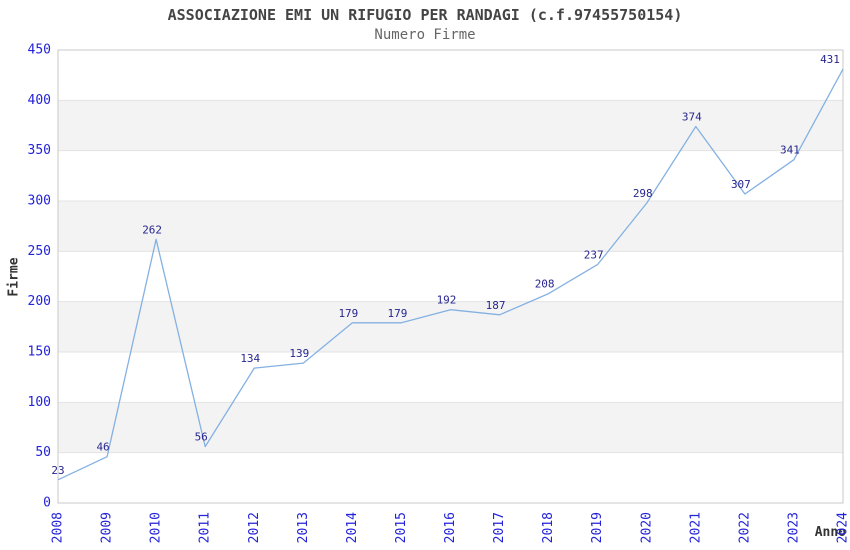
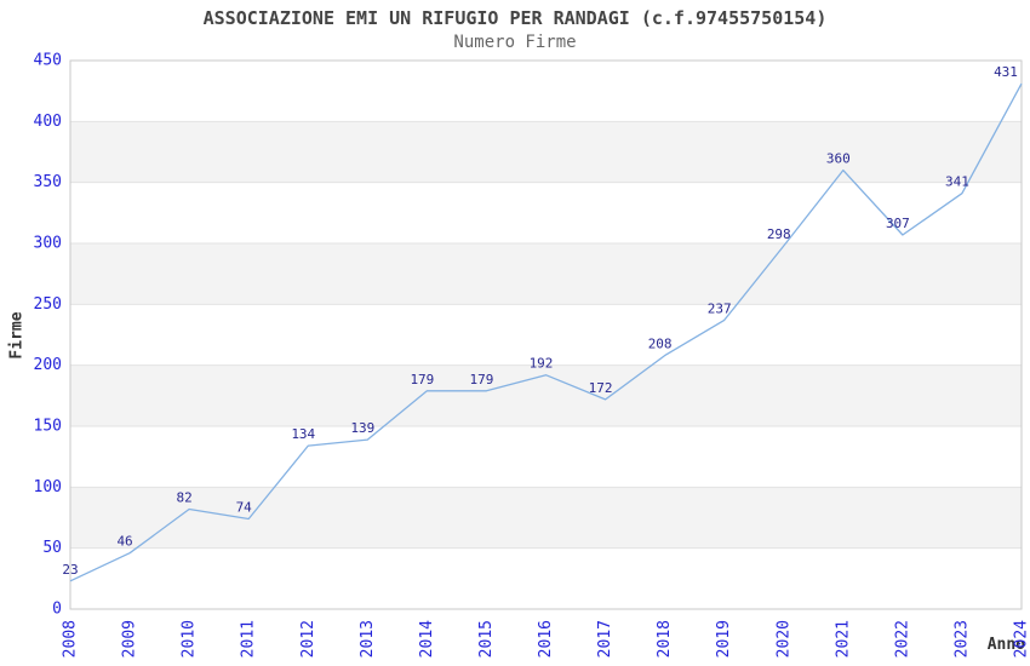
2010: 262 -> 82
2011: 56 -> 74
2017: 187 -> 172
2021: 374 -> 360
